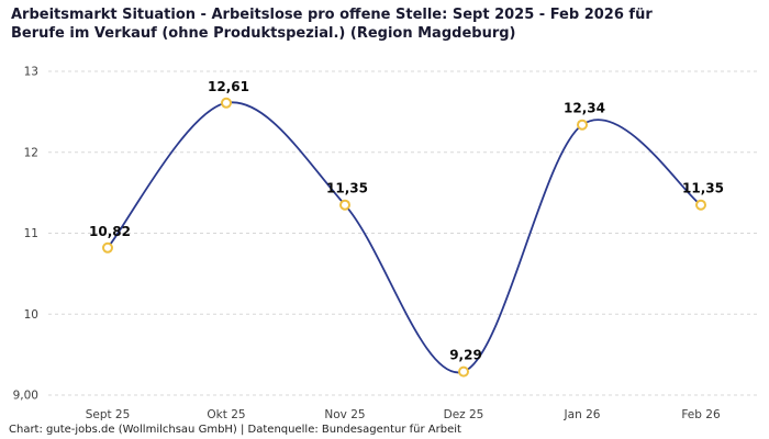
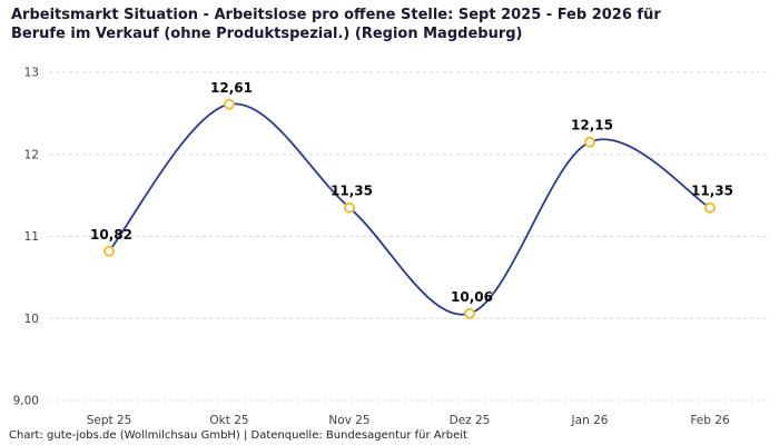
Dez 25: 9,29 -> 10,06
Jan 26: 12,34 -> 12,15
